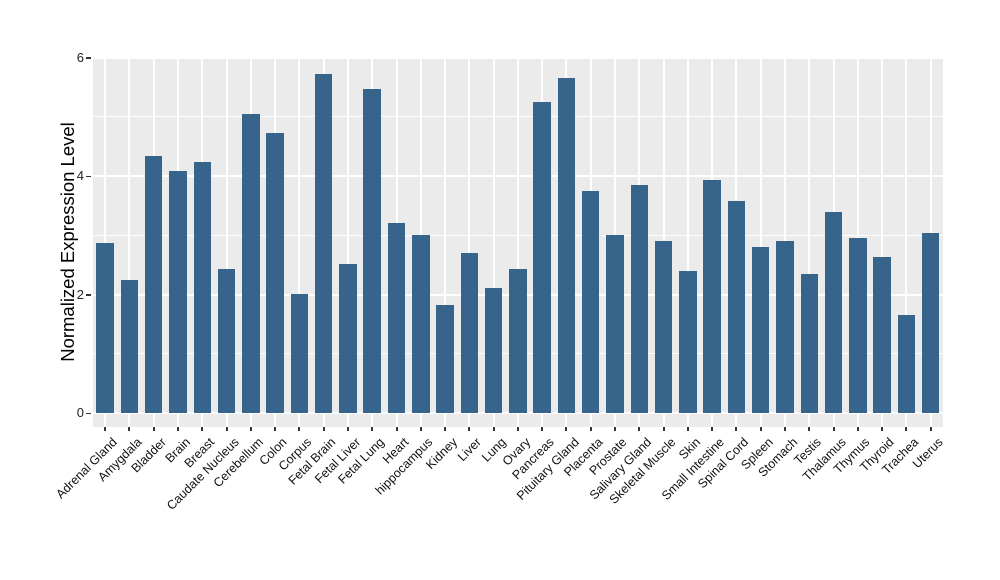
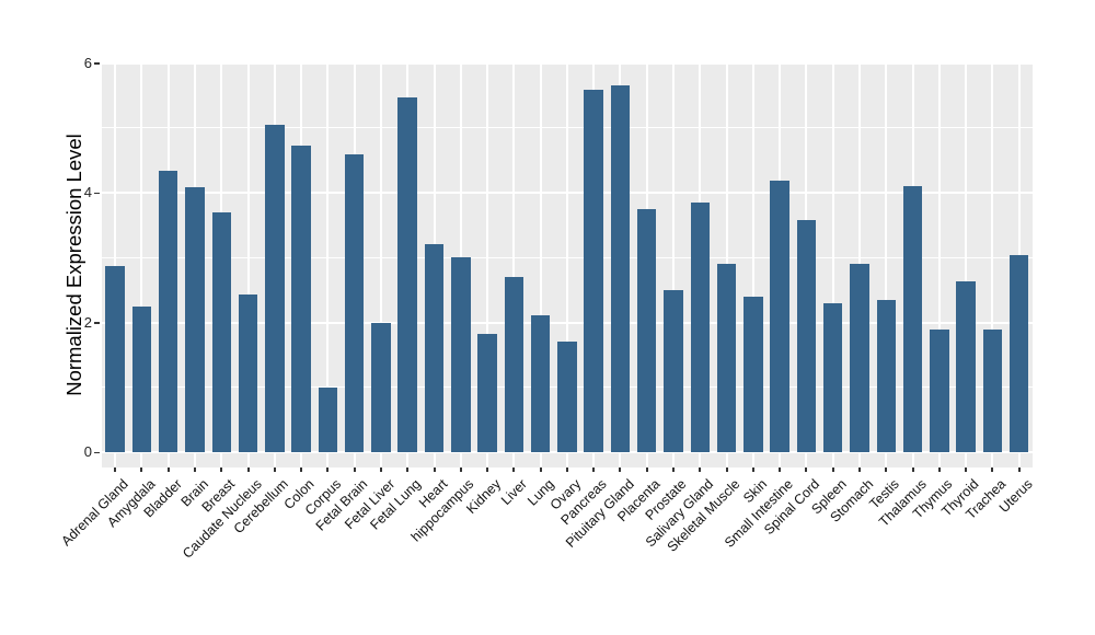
Breast: 4.2 -> 3.7
Corpus: 2.0 -> 1.0
Fetal Brain: 5.7 -> 4.6
Fetal Liver: 2.5 -> 2.0
Ovary: 2.4 -> 1.7
Pancreas: 5.3 -> 5.6
Prostate: 3.0 -> 2.5
Small Intestine: 3.9 -> 4.2
Spleen: 2.8 -> 2.3
Thalamus: 3.4 -> 4.1
Thymus: 3.0 -> 1.9
Trachea: 1.6 -> 1.9
